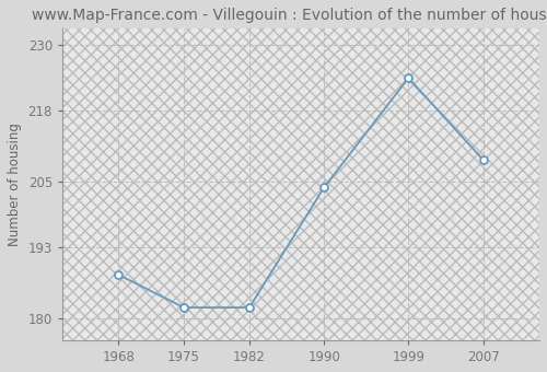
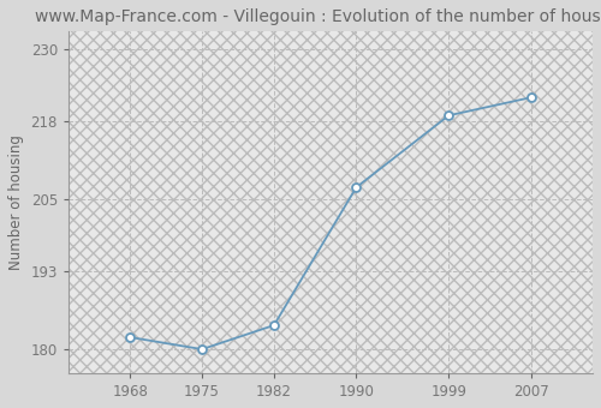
1968: 188 -> 182
1975: 182 -> 180
1982: 182 -> 184
1990: 204 -> 207
1999: 224 -> 219
2007: 209 -> 222
